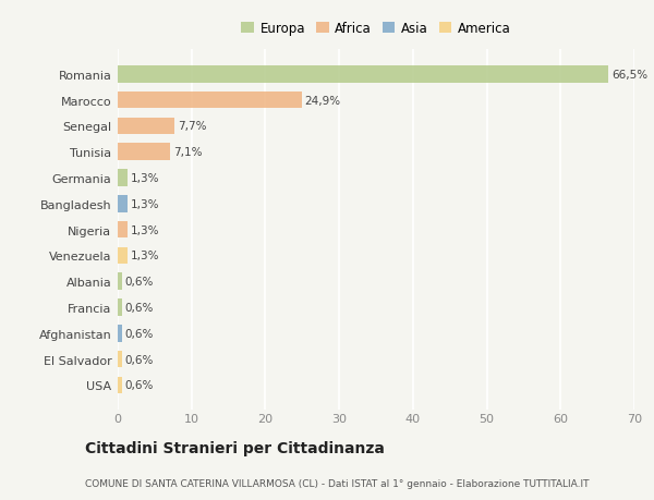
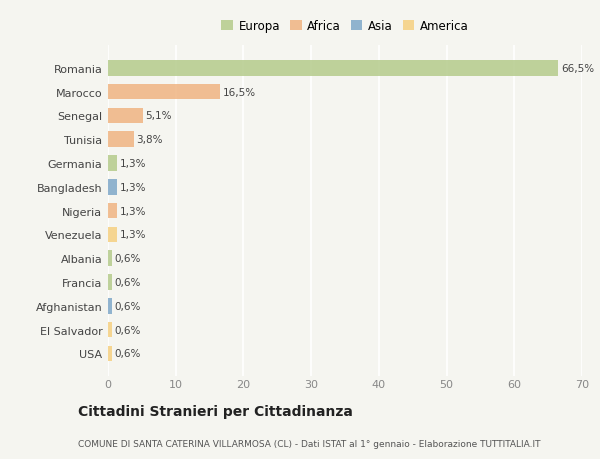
Marocco: 24,9% -> 16,5%
Senegal: 7,7% -> 5,1%
Tunisia: 7,1% -> 3,8%
